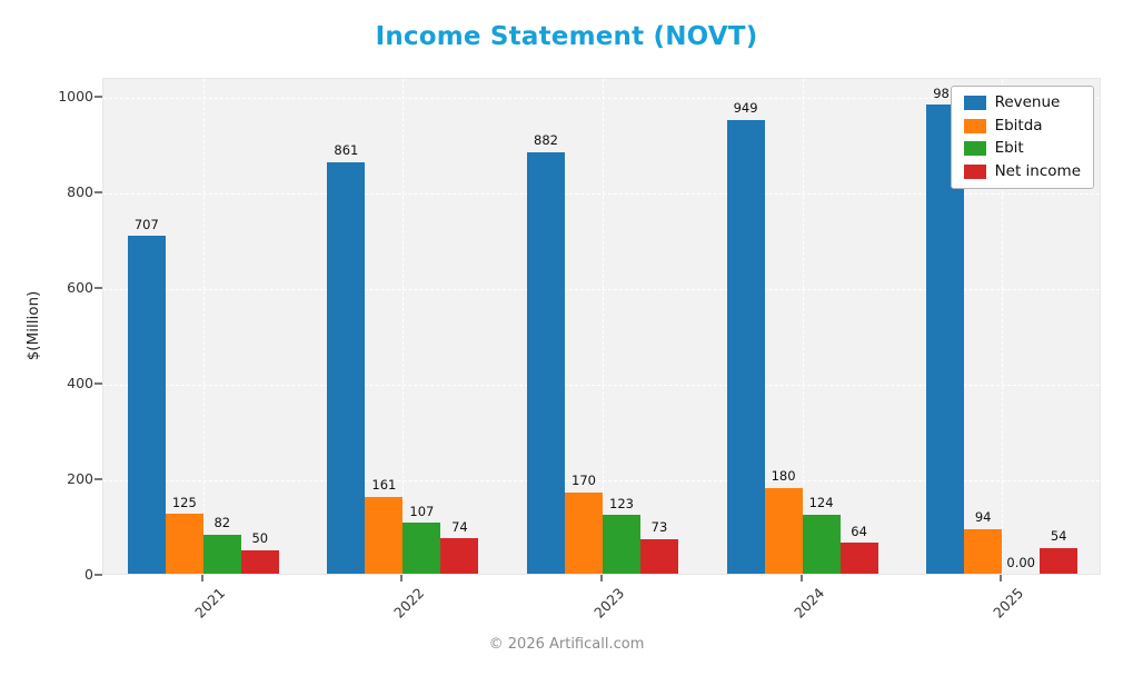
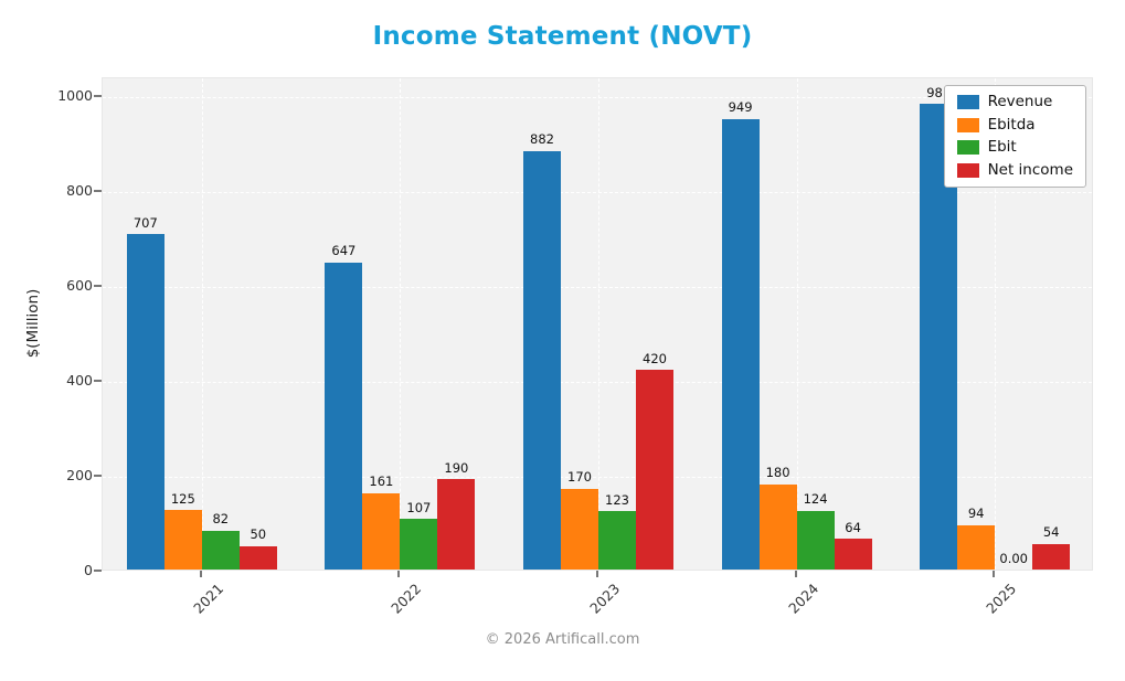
Revenue/2022: 861 -> 647
Net income/2022: 74 -> 190
Net income/2023: 73 -> 420
